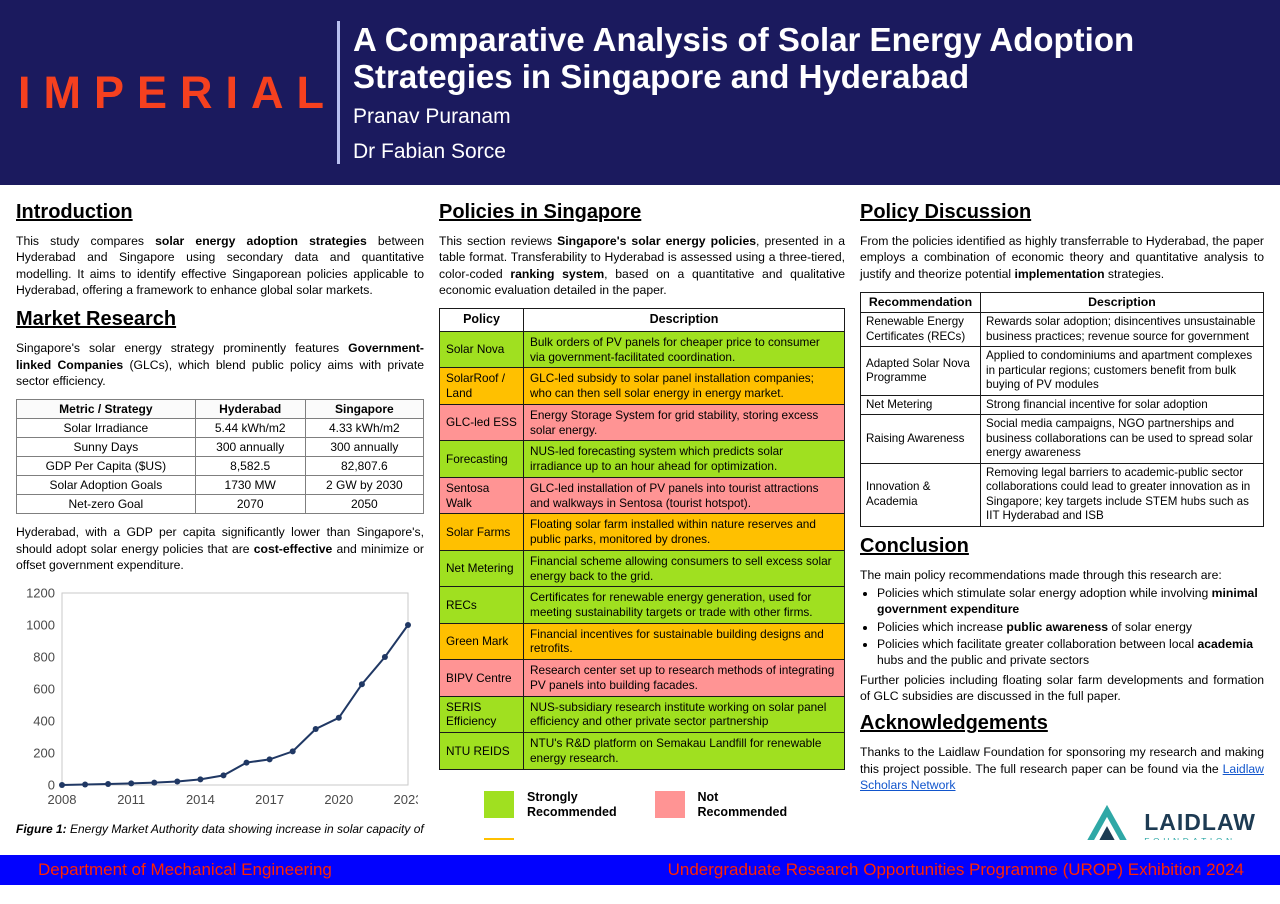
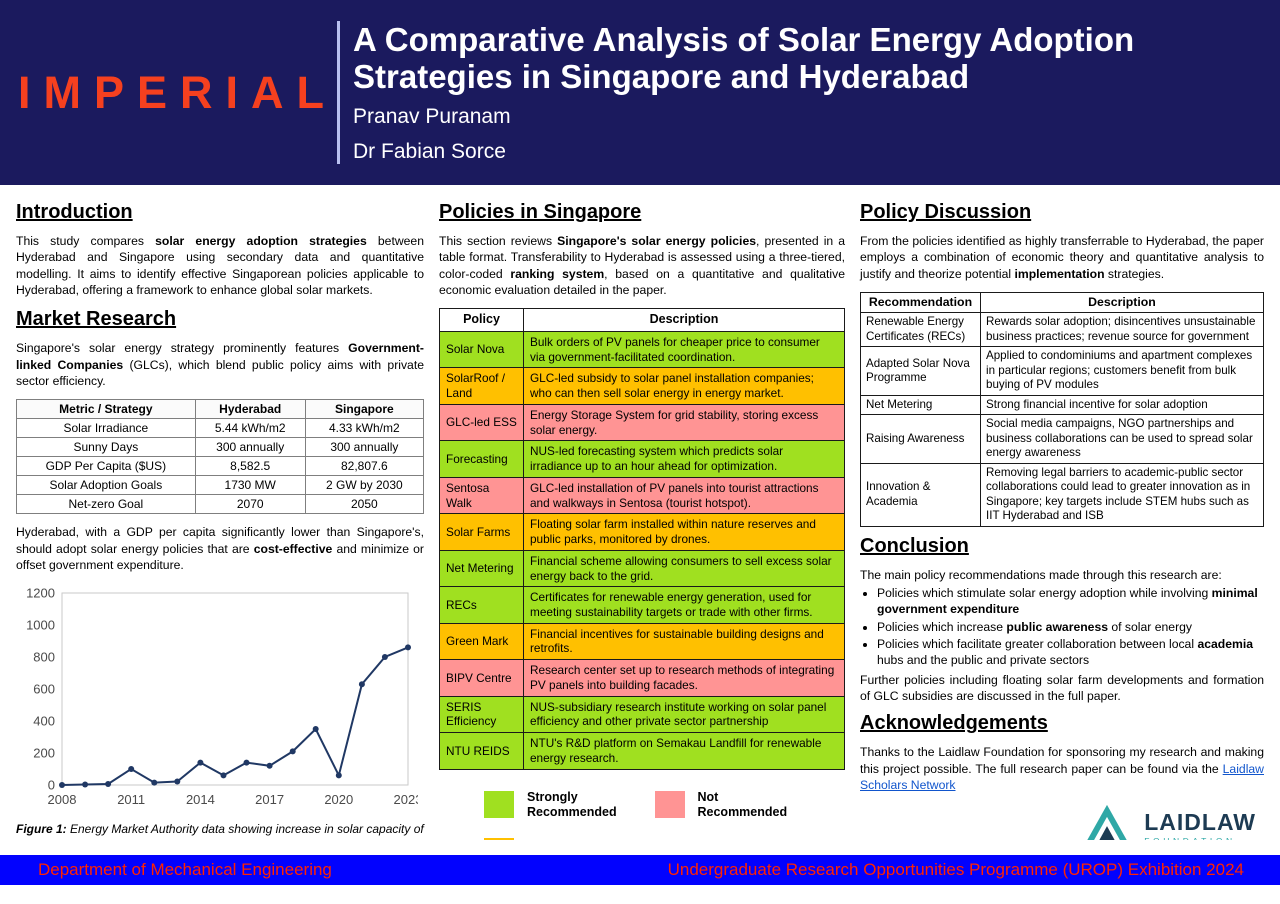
2011: 10 -> 100
2014: 40 -> 140
2017: 160 -> 120
2020: 420 -> 60
2023: 1000 -> 860
